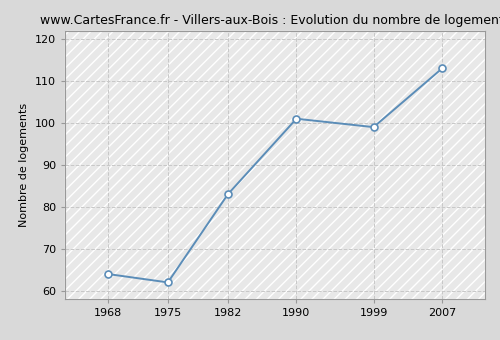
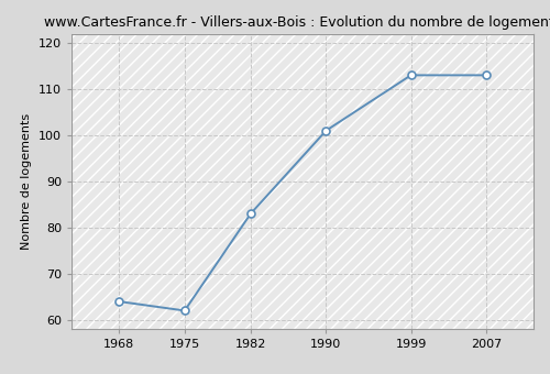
1999: 99 -> 113
